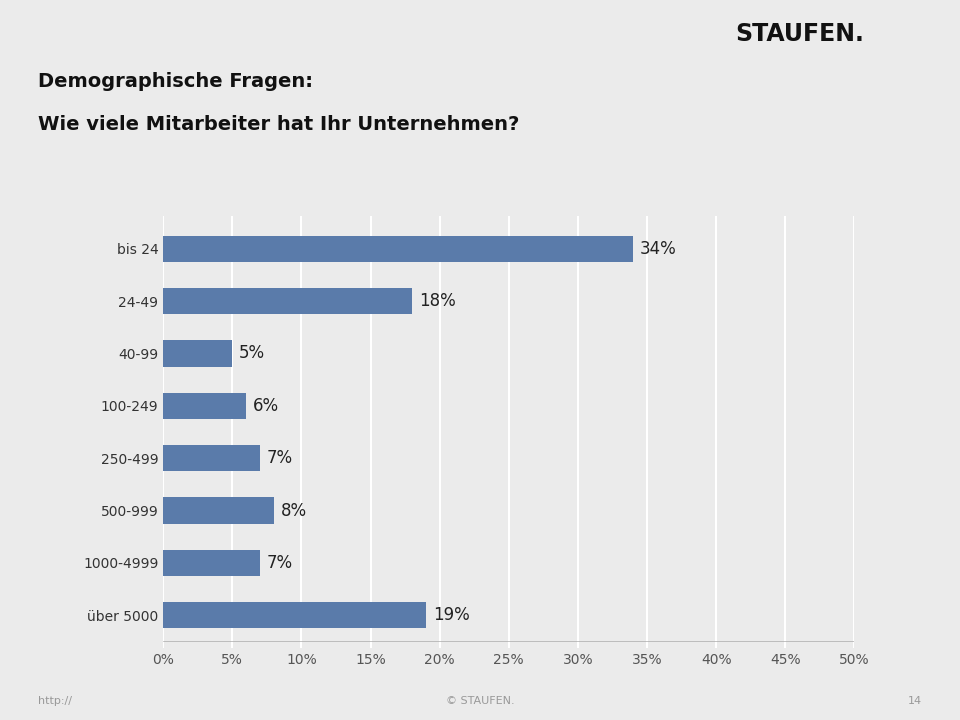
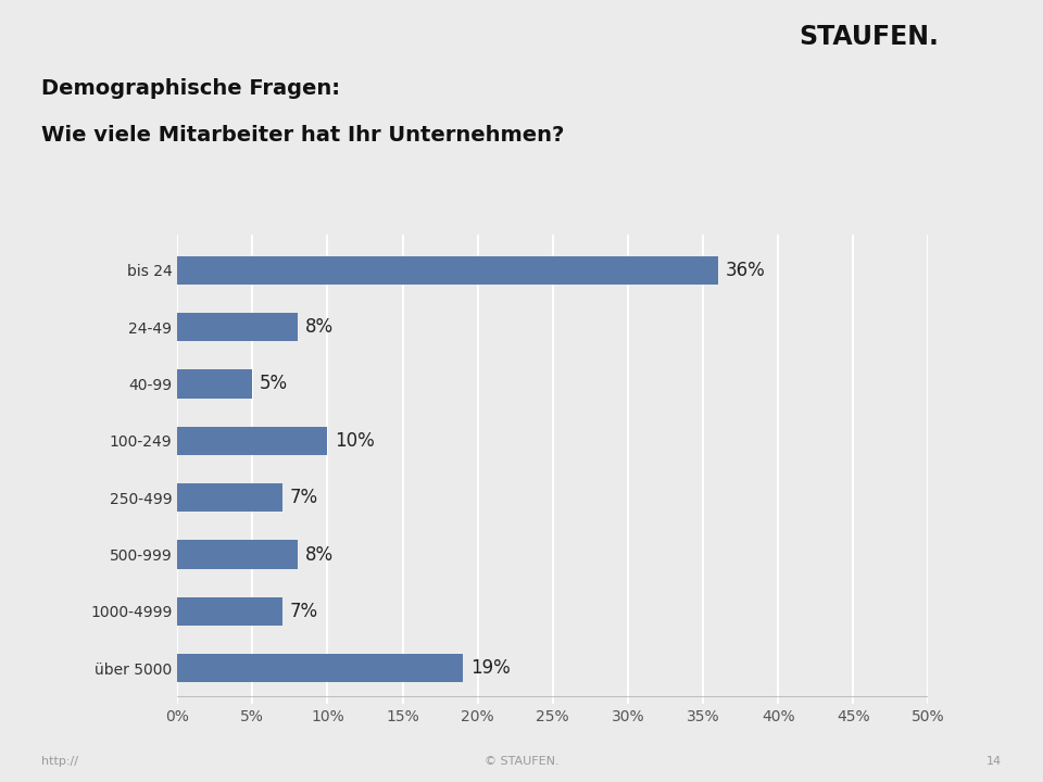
bis 24: 34% -> 36%
24-49: 18% -> 8%
100-249: 6% -> 10%
